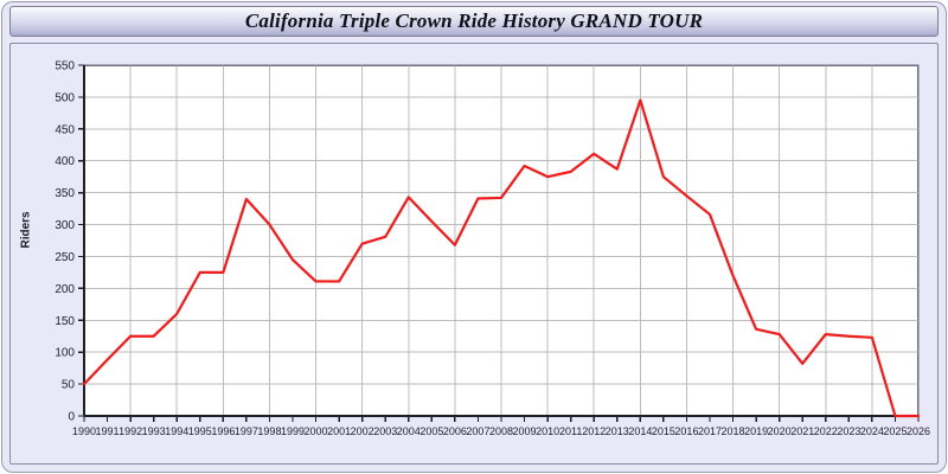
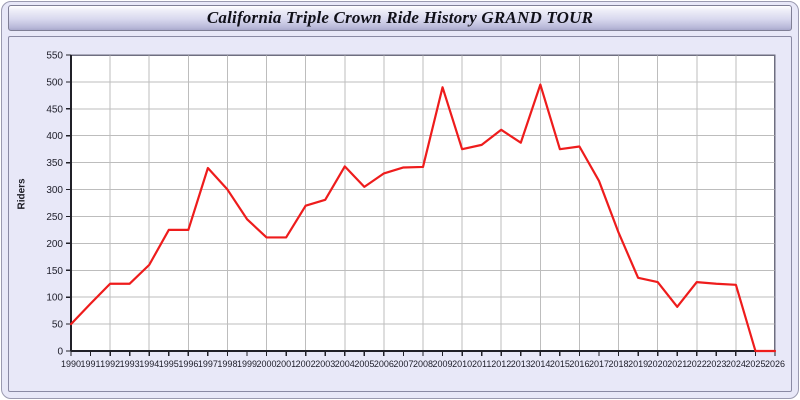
2006: 270 -> 330
2009: 390 -> 490
2016: 340 -> 380
